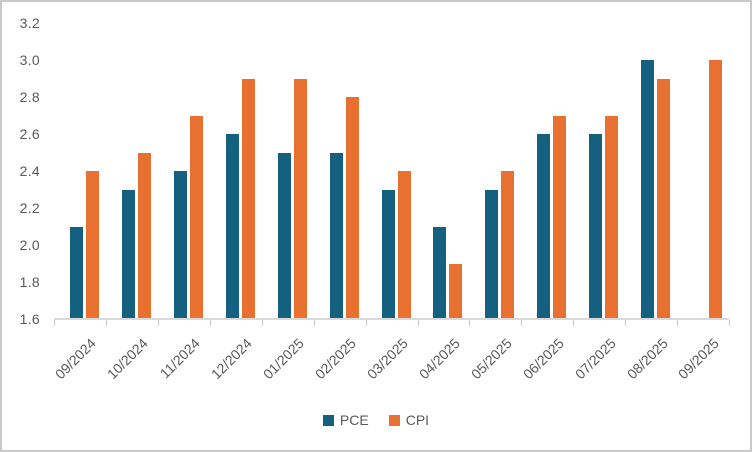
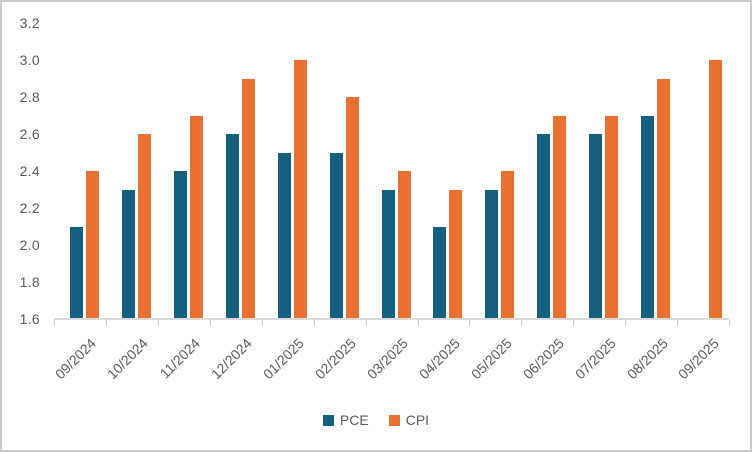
CPI/10/2024: 2.5 -> 2.6
CPI/01/2025: 2.9 -> 3.0
CPI/04/2025: 1.9 -> 2.3
PCE/08/2025: 3.0 -> 2.7
